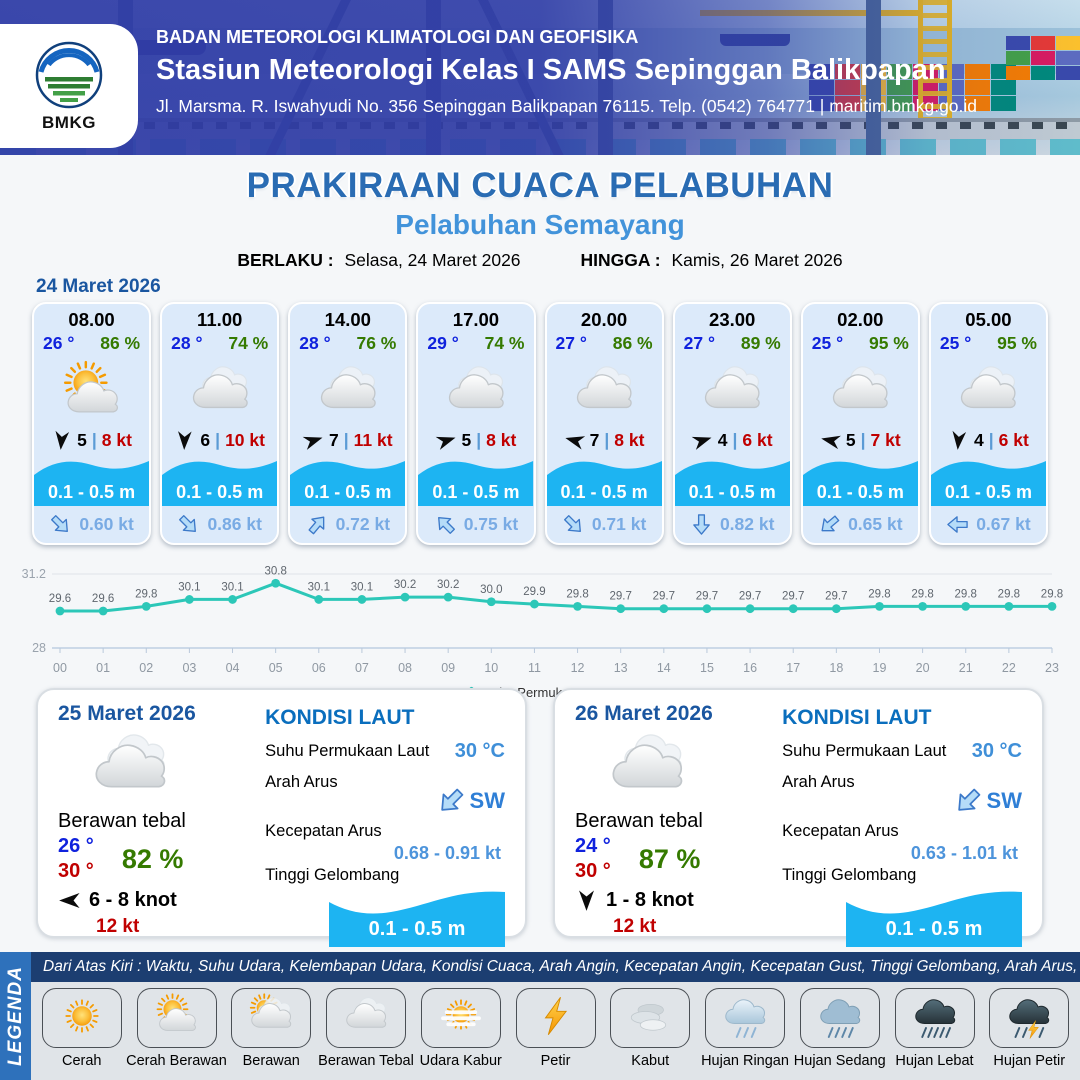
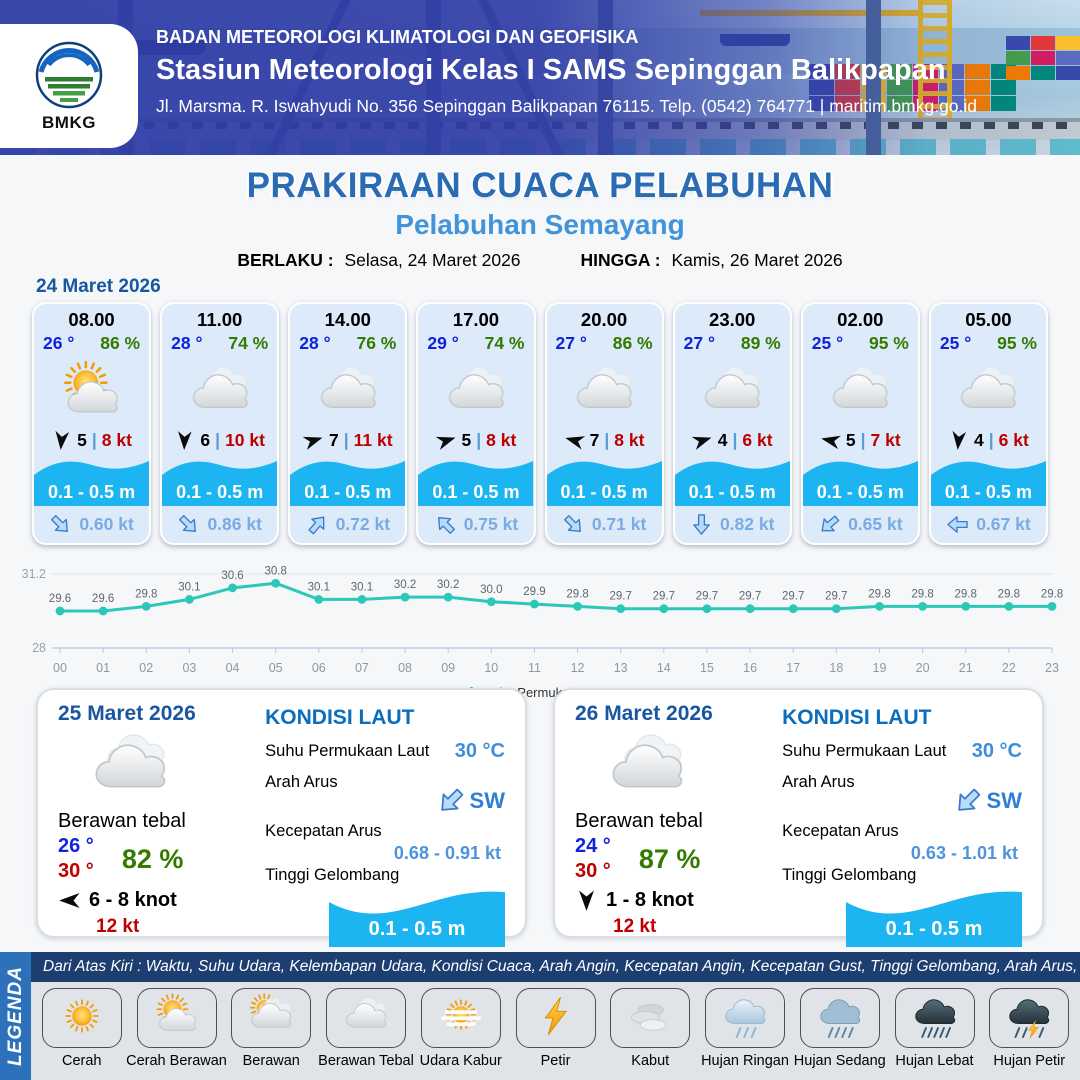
04: 30.1 -> 30.6
